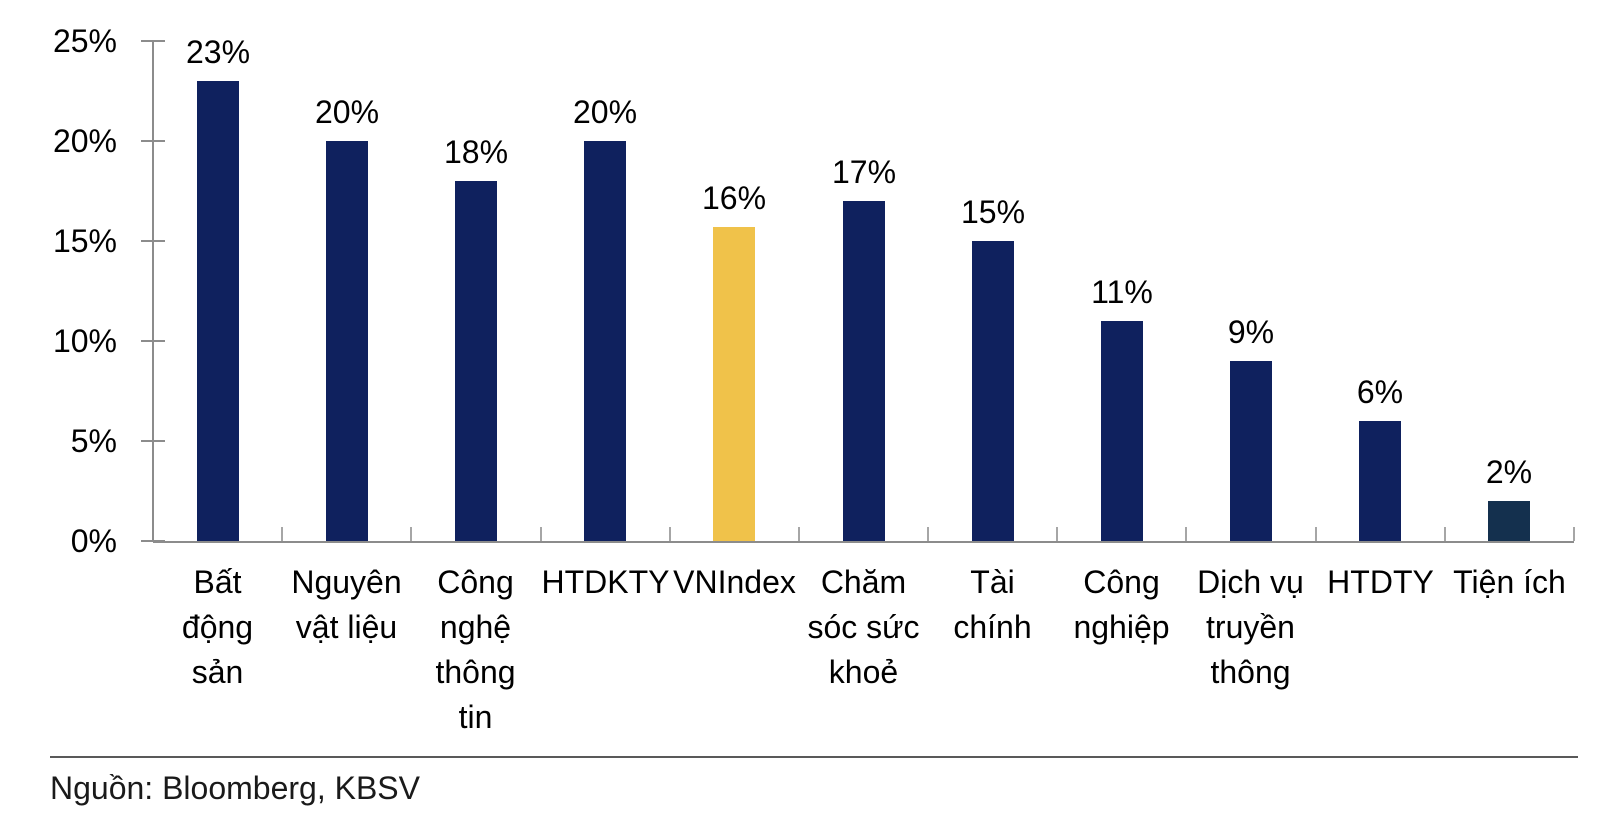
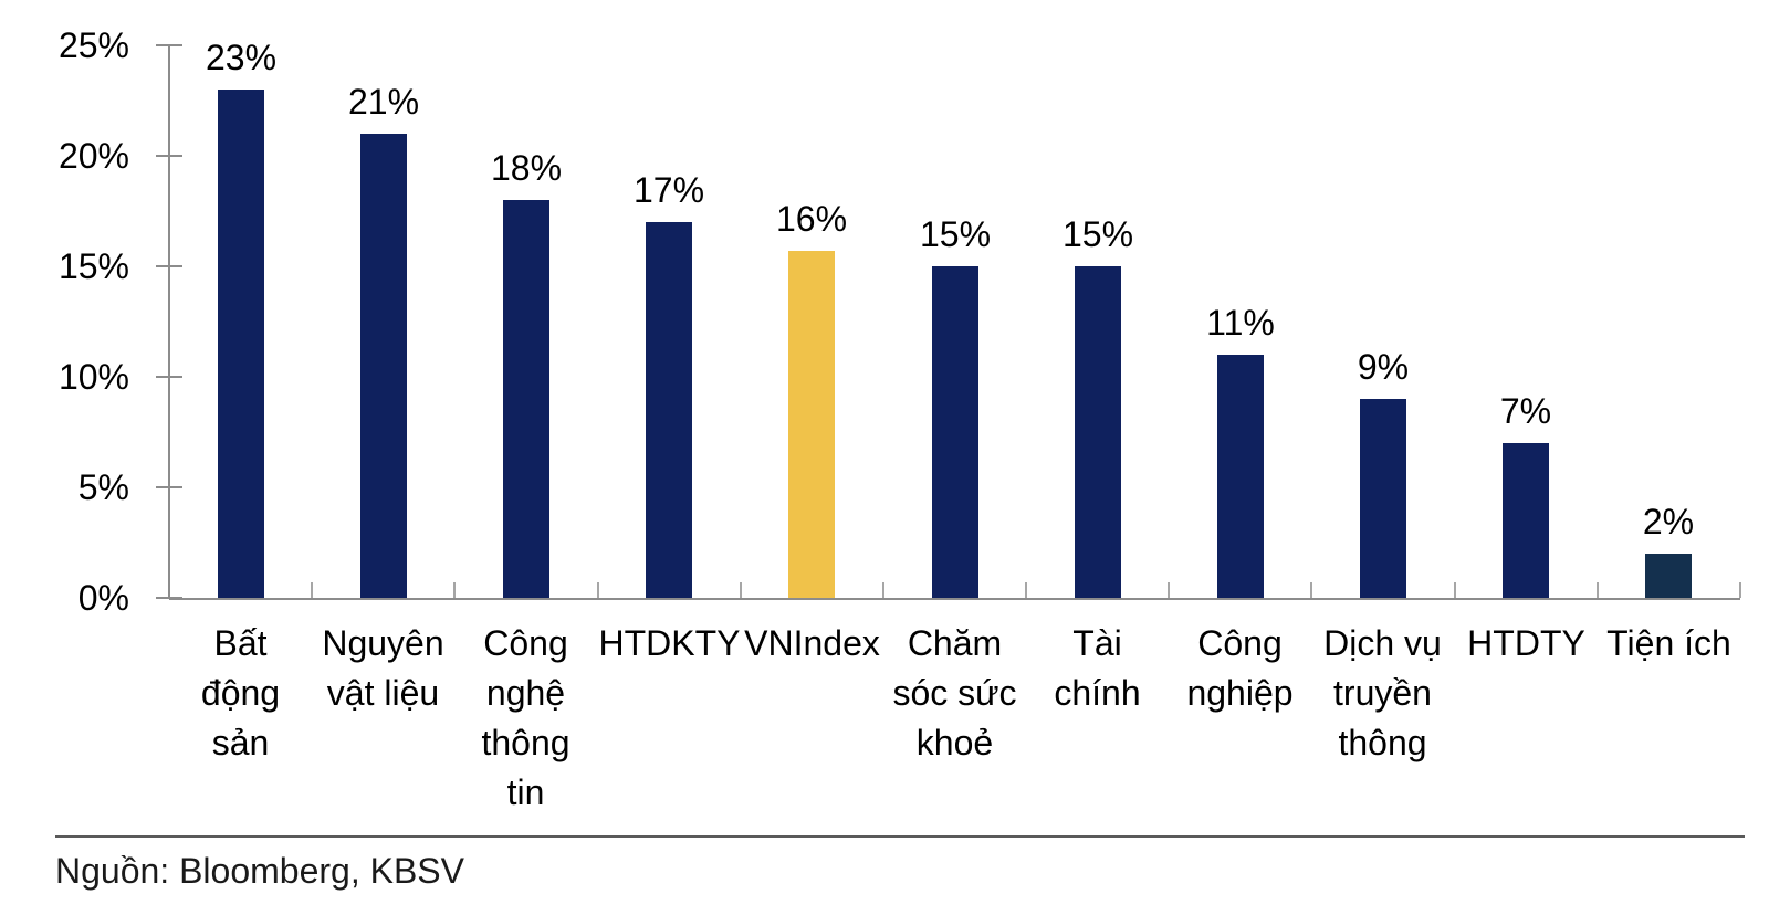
Nguyên vật liệu: 20% -> 21%
HTDKTY: 20% -> 17%
Chăm sóc sức khoẻ: 17% -> 15%
HTDTY: 6% -> 7%
